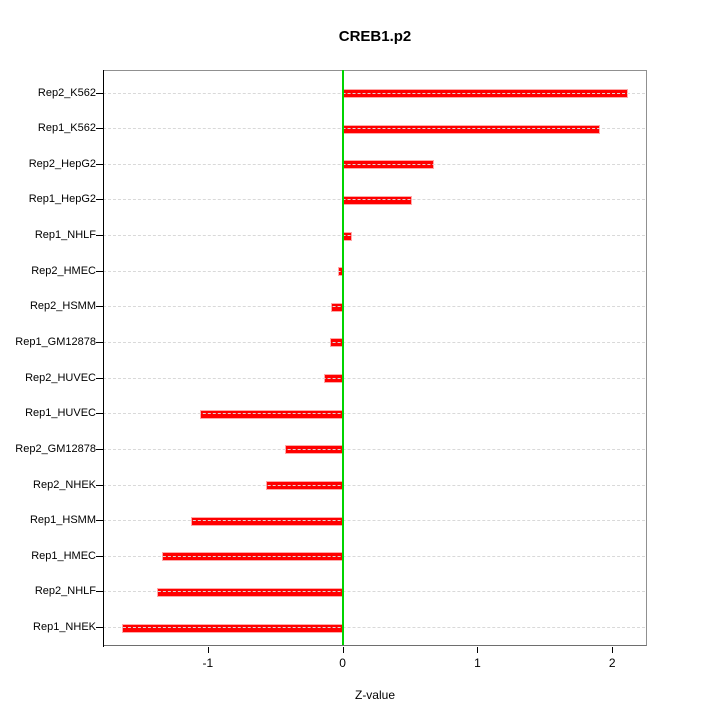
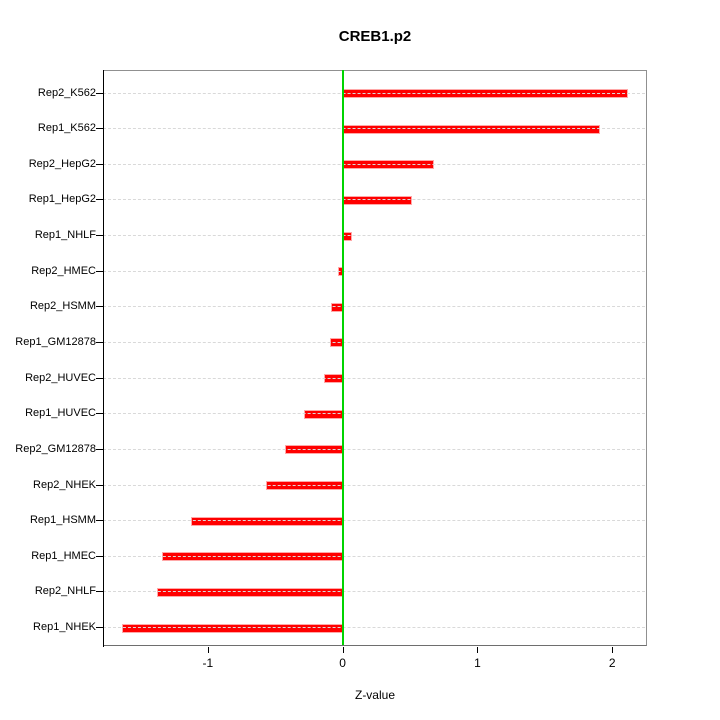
Rep1_HUVEC: -1.05 -> -0.28
